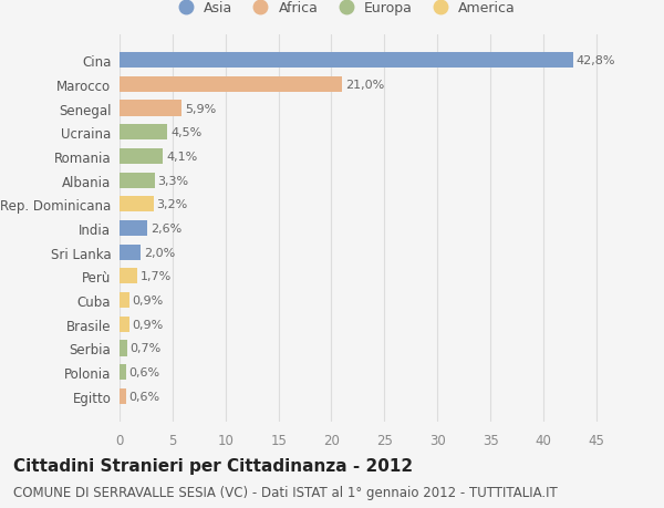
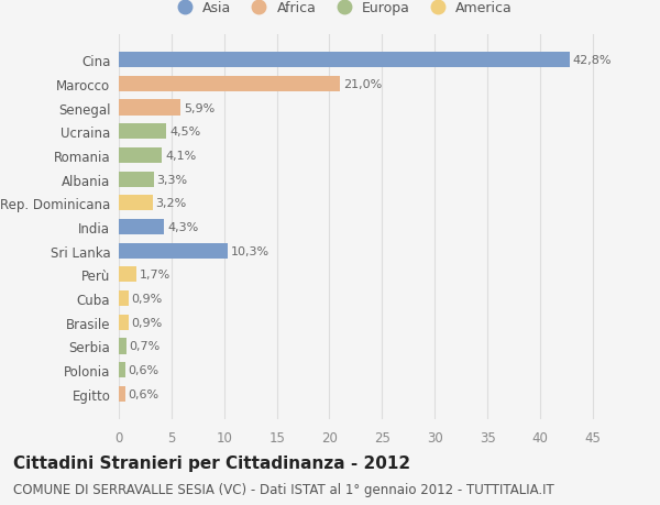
India: 2,6% -> 4,3%
Sri Lanka: 2,0% -> 10,3%
